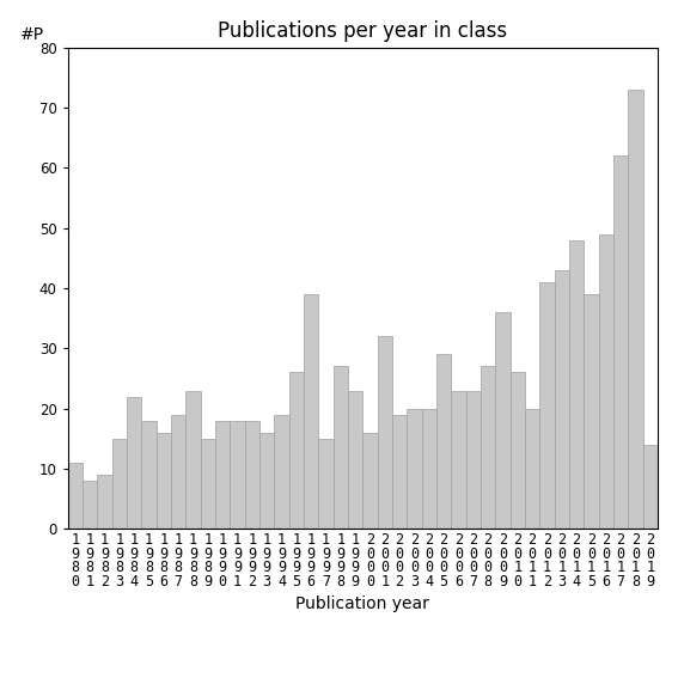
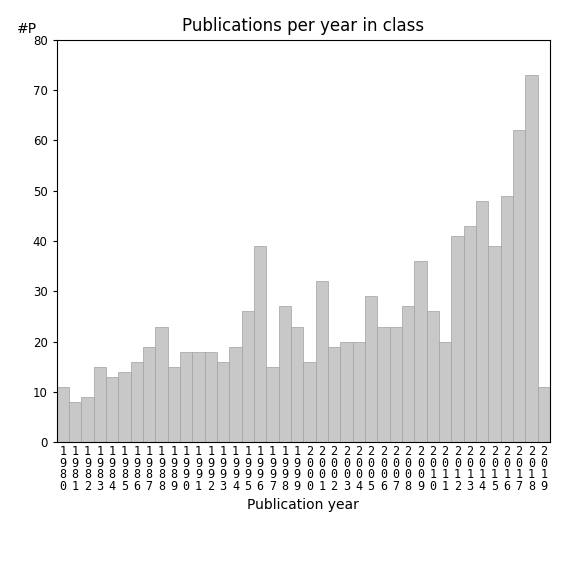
1 9 8 4: 22 -> 13
1 9 8 5: 18 -> 14
2 0 1 9: 14 -> 11
